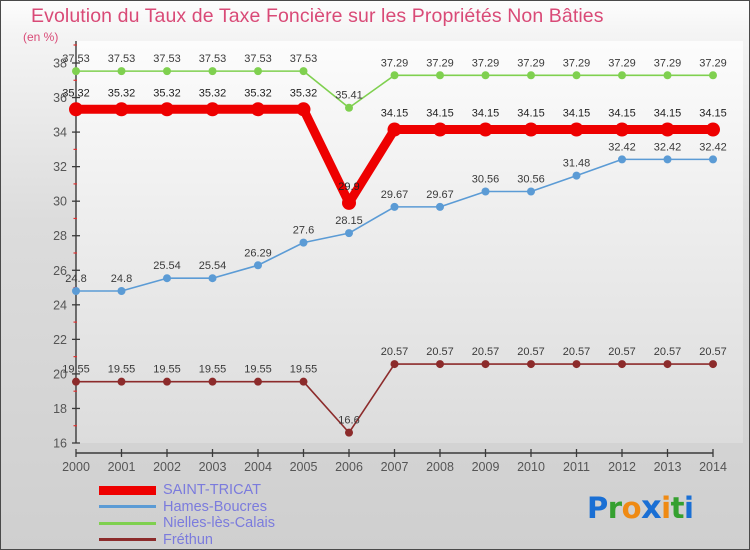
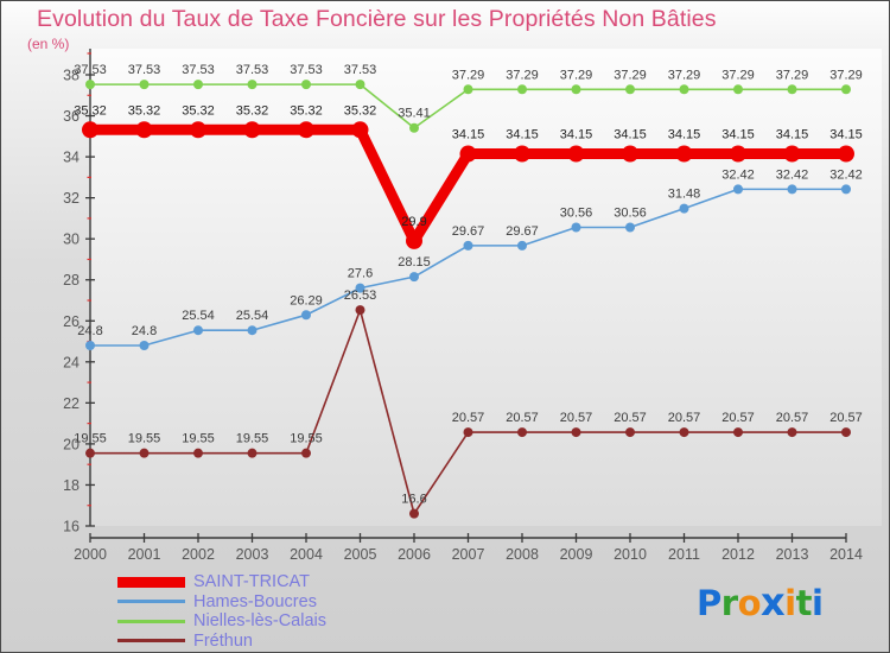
Fréthun/2005: 19.55 -> 26.53
